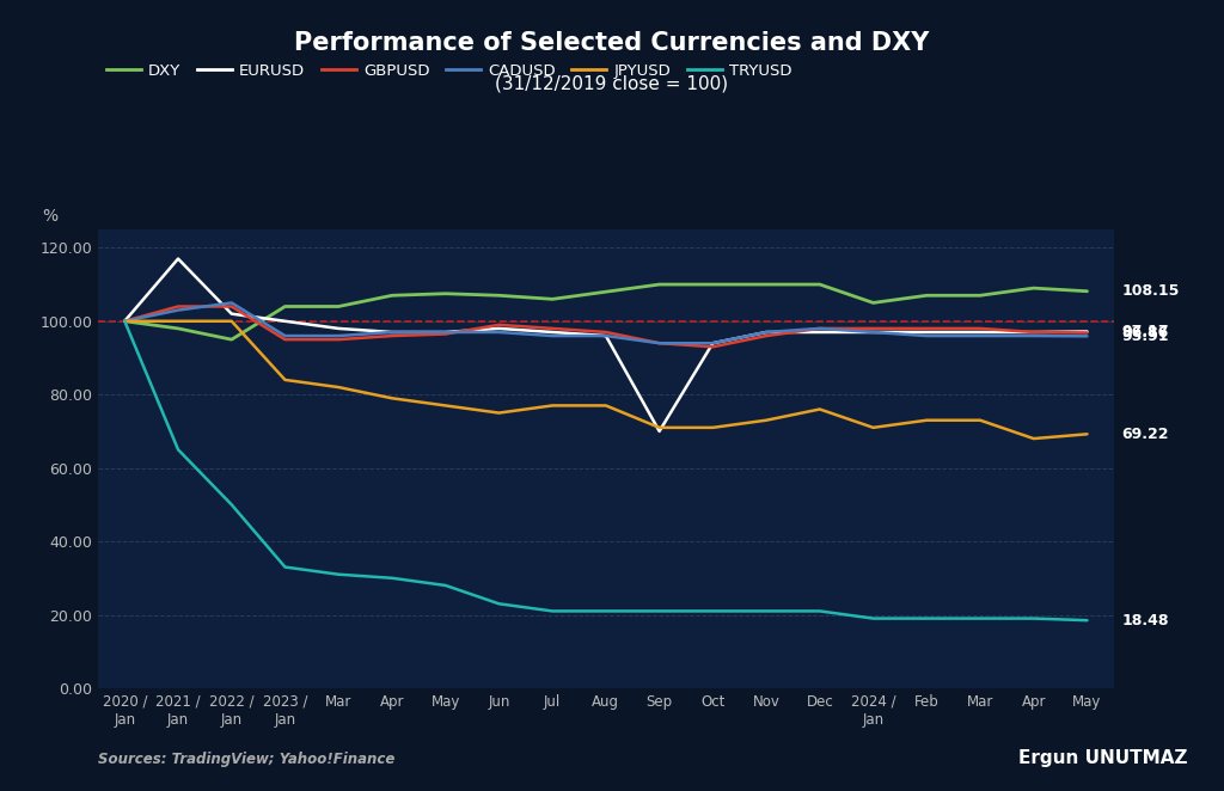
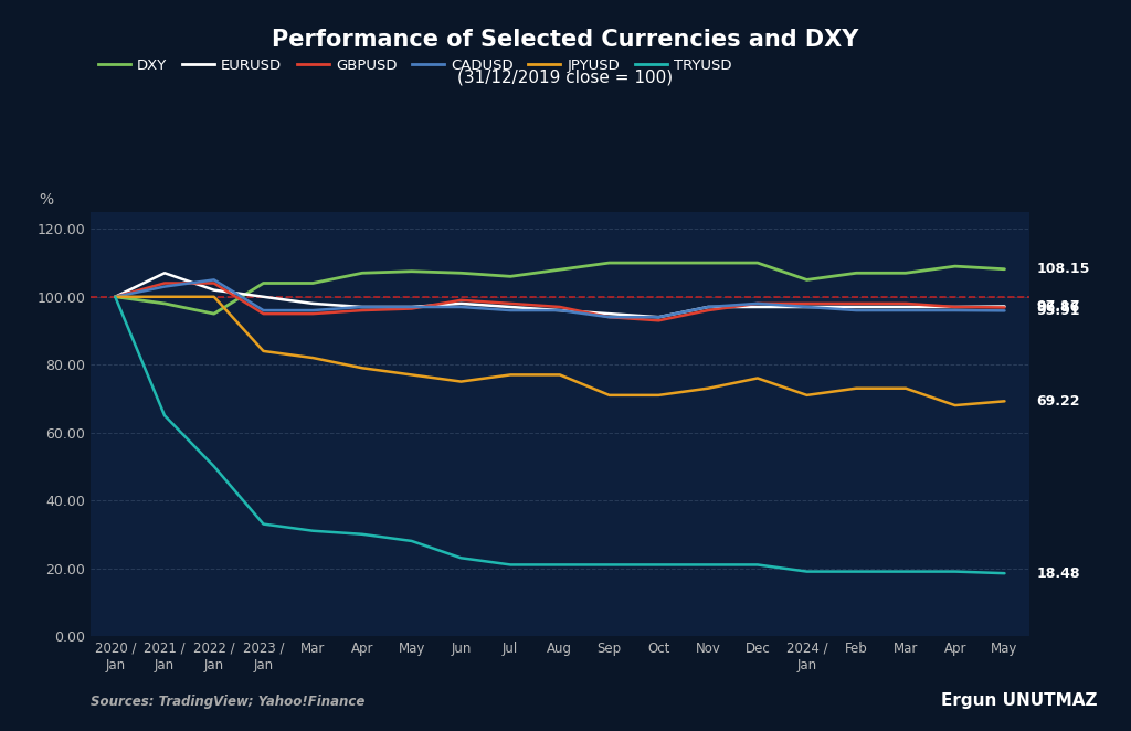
EURUSD/2021 / Jan: 117.0 -> 107.0
EURUSD/Sep: 70.0 -> 95.0
